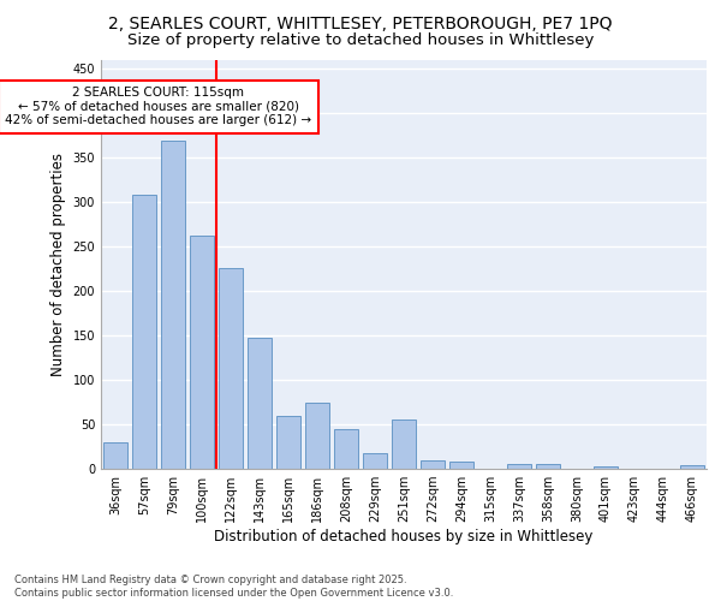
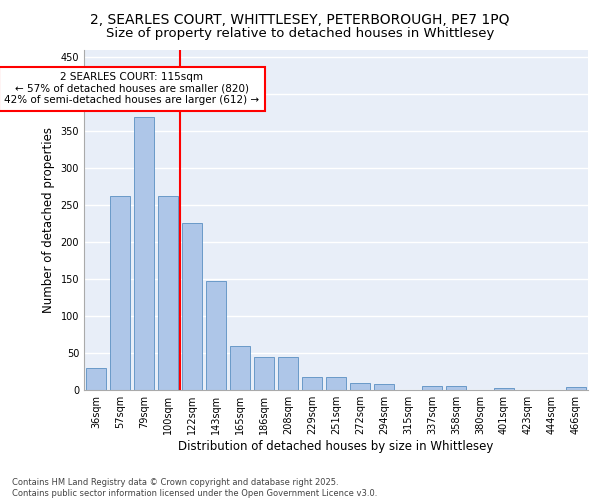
57sqm: 308 -> 262
186sqm: 74 -> 45
251sqm: 56 -> 18
